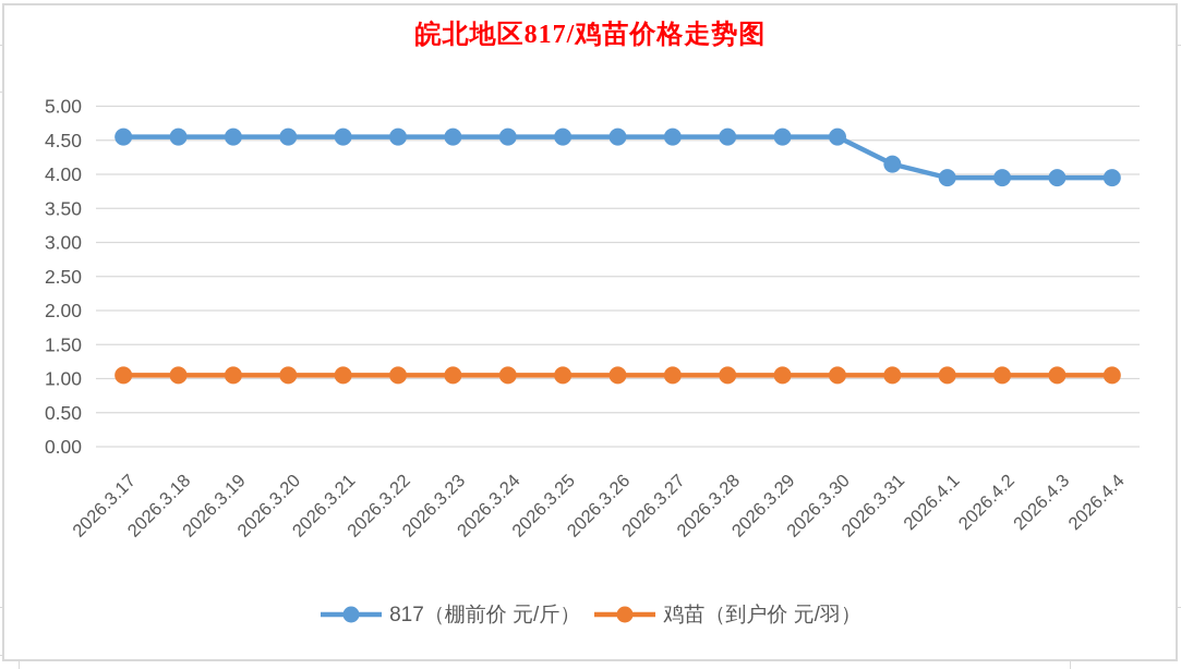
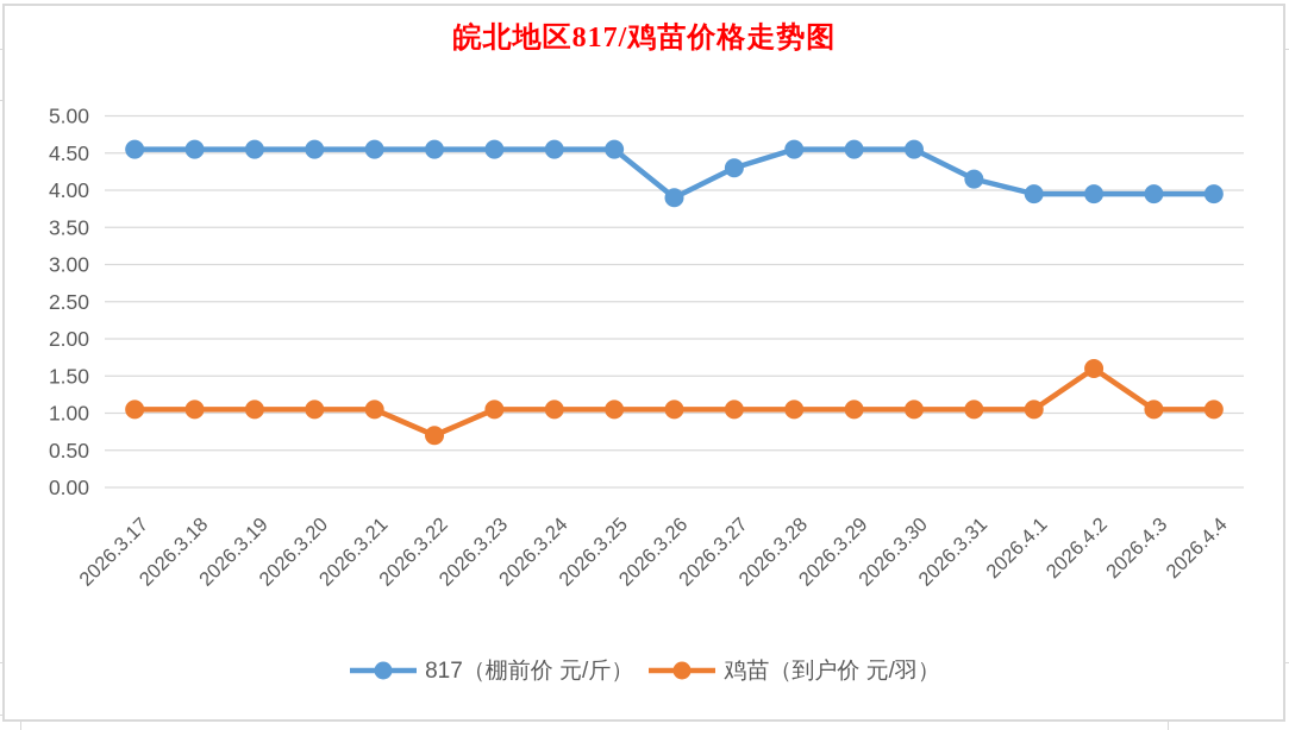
鸡苗（到户价 元/羽）/2026.3.22: 1.1 -> 0.7
817（棚前价 元/斤）/2026.3.26: 4.5 -> 3.9
817（棚前价 元/斤）/2026.3.27: 4.5 -> 4.3
鸡苗（到户价 元/羽）/2026.4.2: 1.1 -> 1.6
